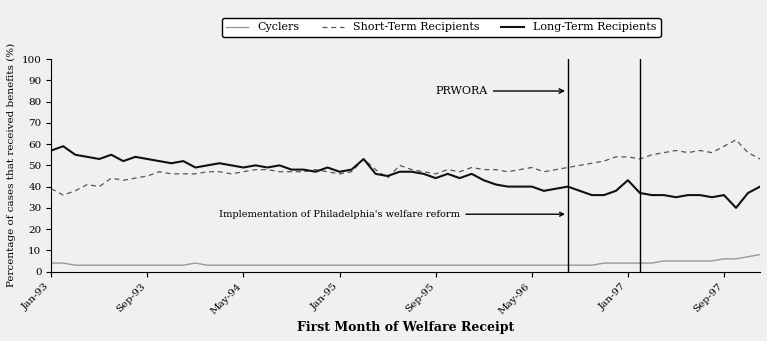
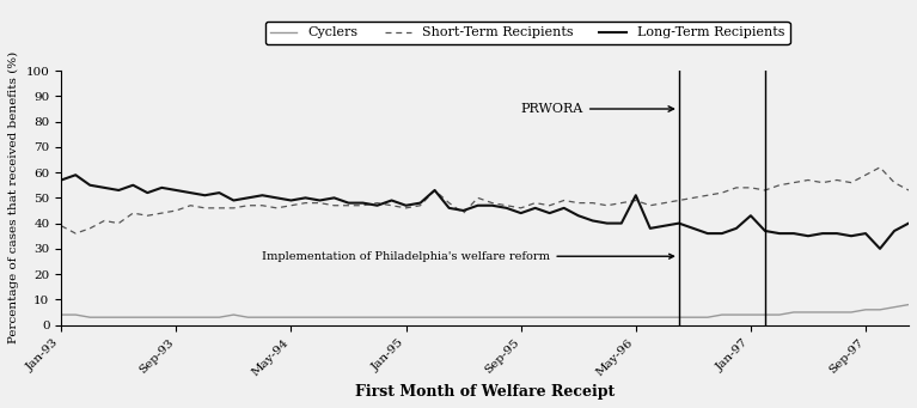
Long-Term Recipients/May-96: 40 -> 51
